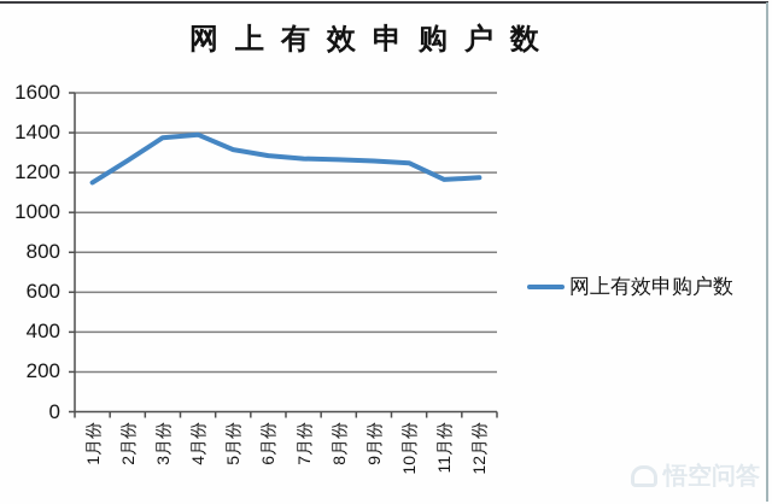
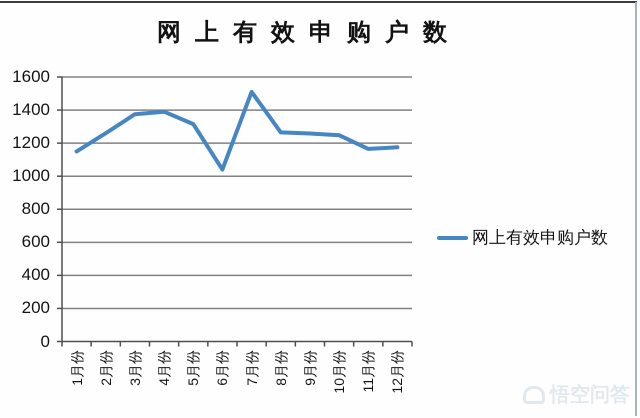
6月份: 1280 -> 1040
7月份: 1270 -> 1510
